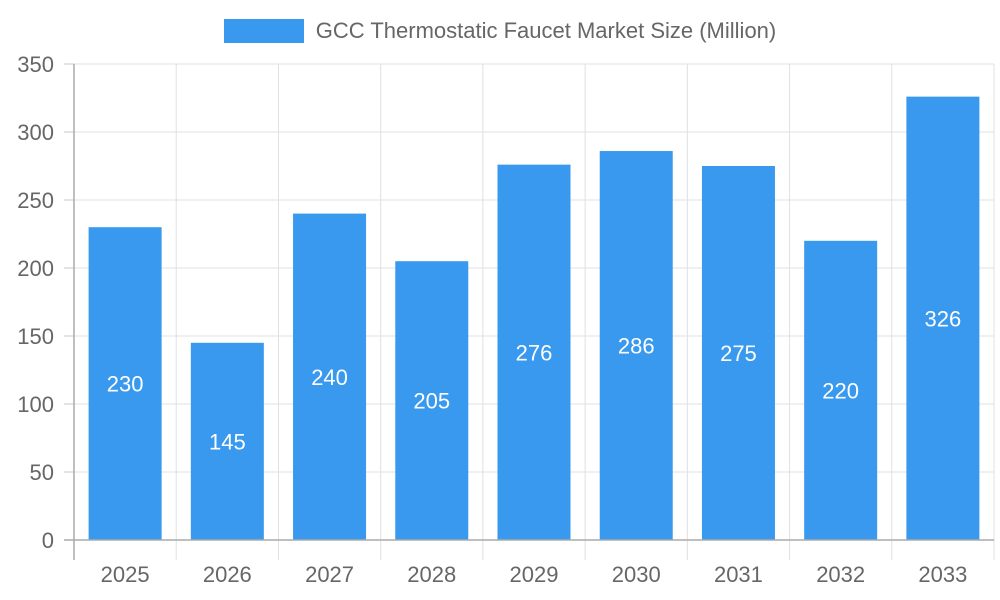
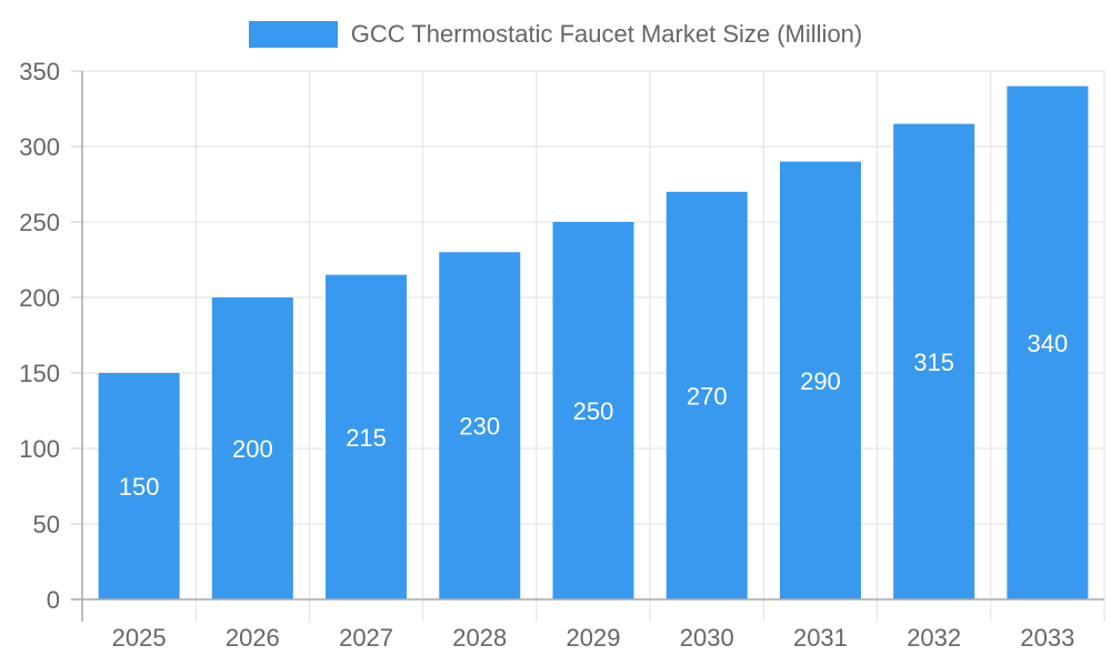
2025: 230 -> 150
2026: 145 -> 200
2027: 240 -> 215
2028: 205 -> 230
2029: 276 -> 250
2030: 286 -> 270
2031: 275 -> 290
2032: 220 -> 315
2033: 326 -> 340
